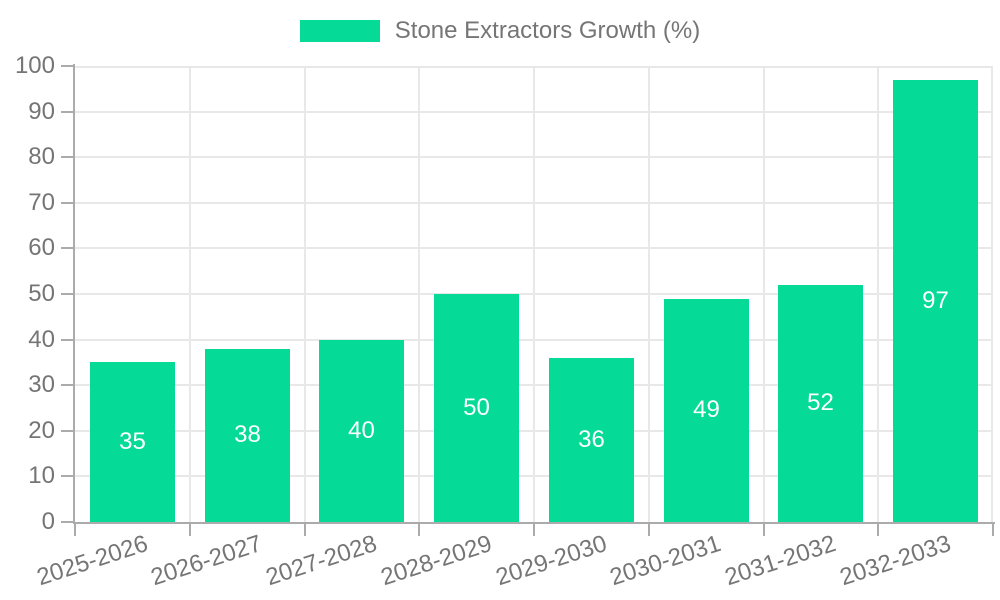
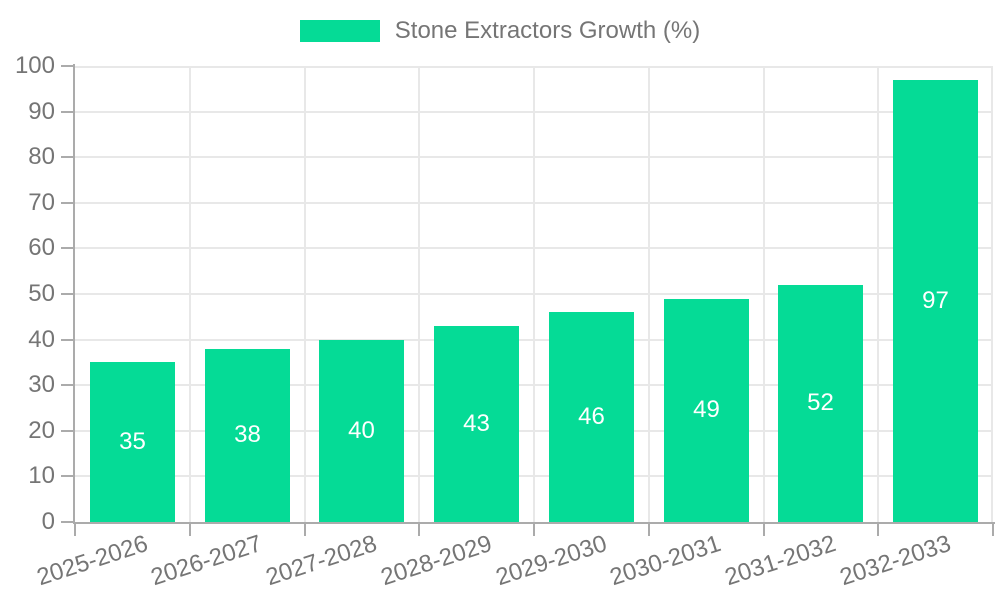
2028-2029: 50 -> 43
2029-2030: 36 -> 46
